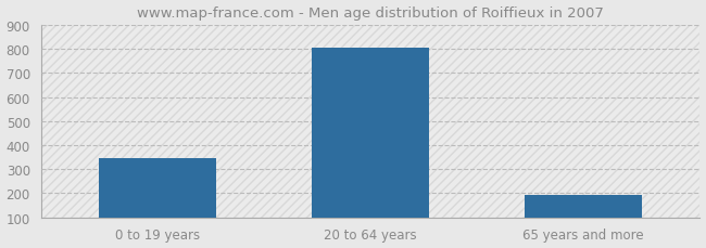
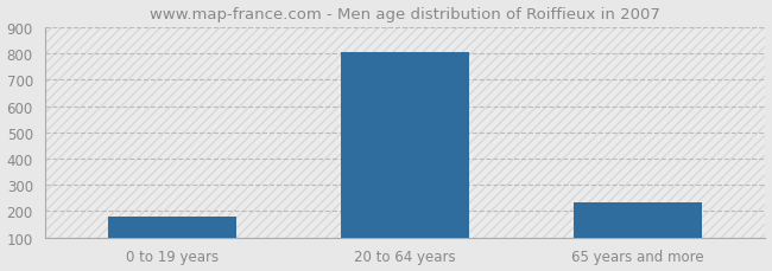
0 to 19 years: 348 -> 180
65 years and more: 192 -> 235
